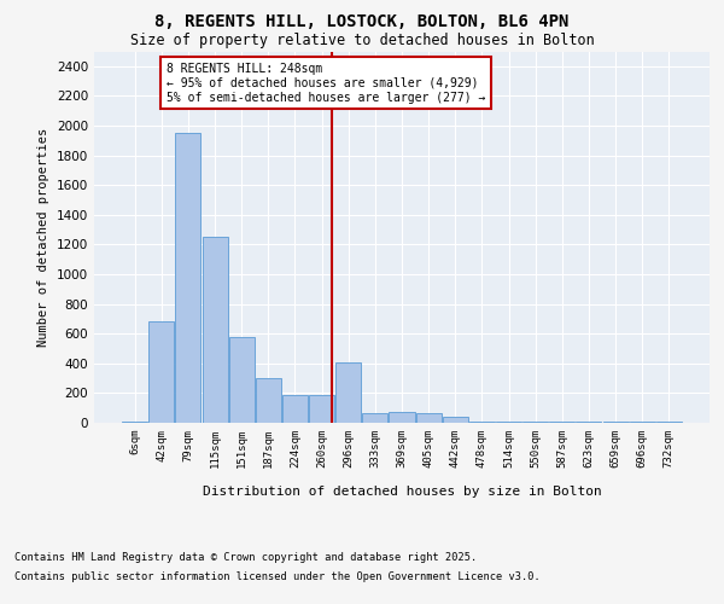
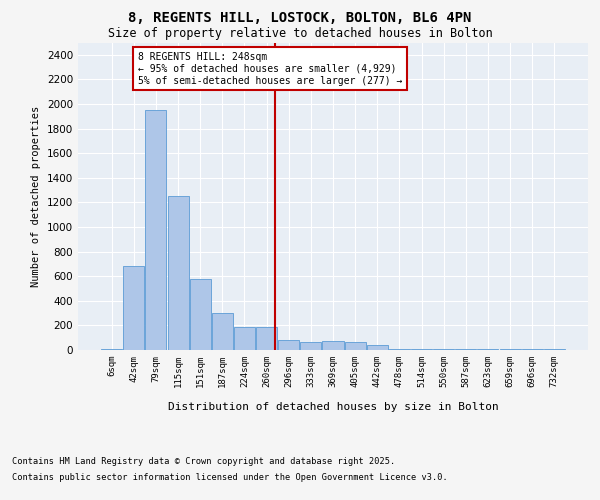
296sqm: 410 -> 80
